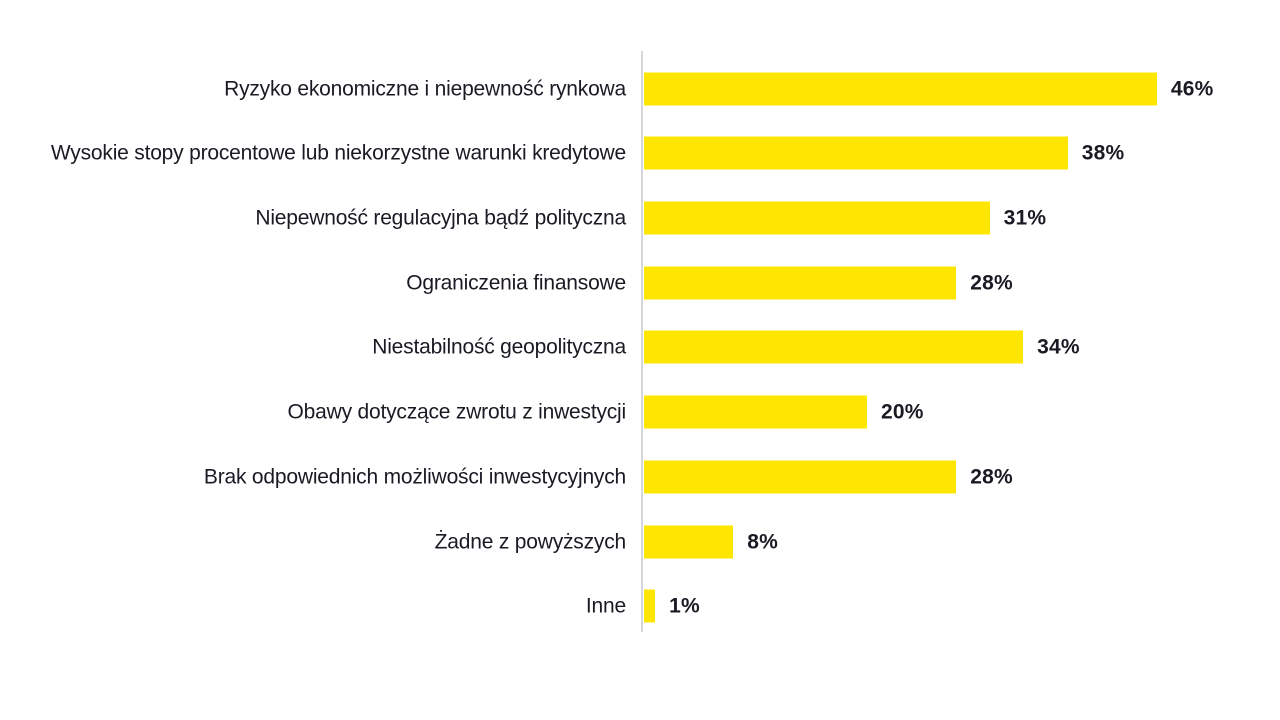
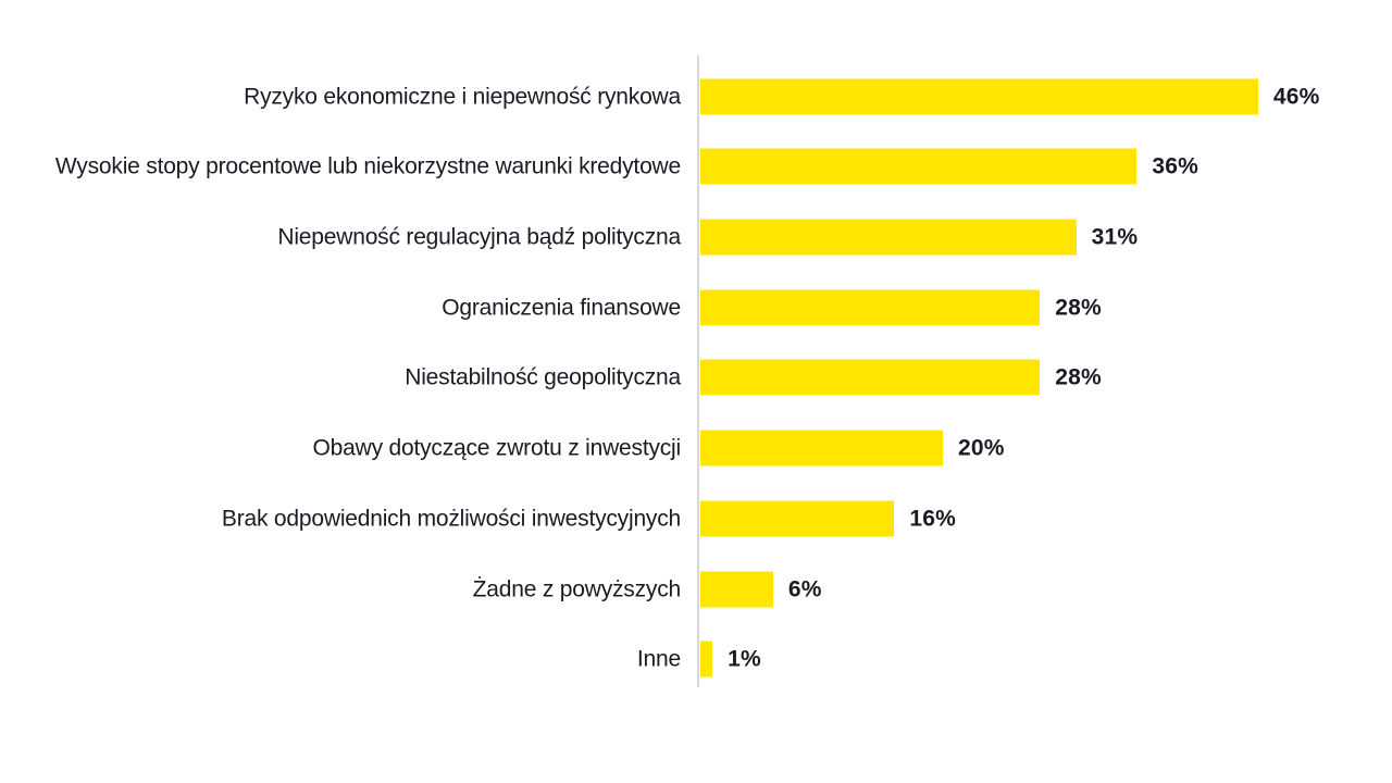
Wysokie stopy procentowe lub niekorzystne warunki kredytowe: 38% -> 36%
Niestabilność geopolityczna: 34% -> 28%
Brak odpowiednich możliwości inwestycyjnych: 28% -> 16%
Żadne z powyższych: 8% -> 6%
